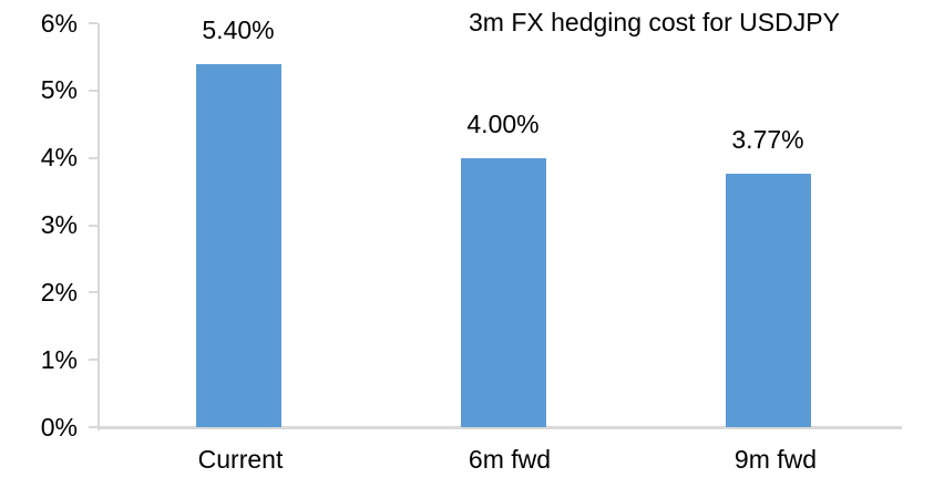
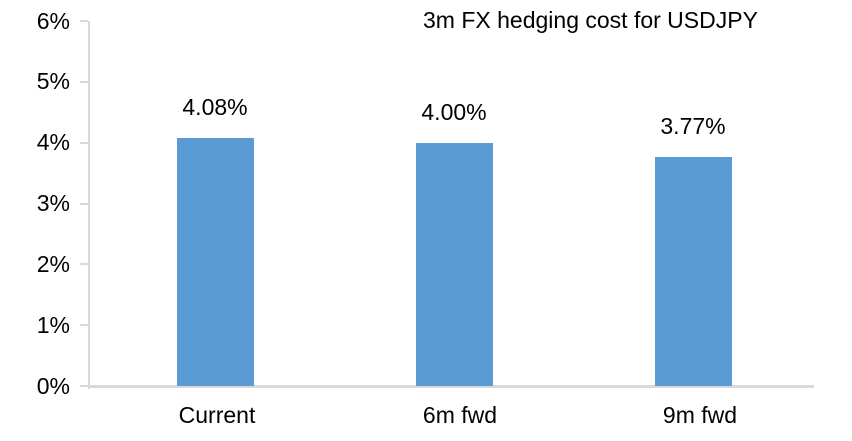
Current: 5.40% -> 4.08%
